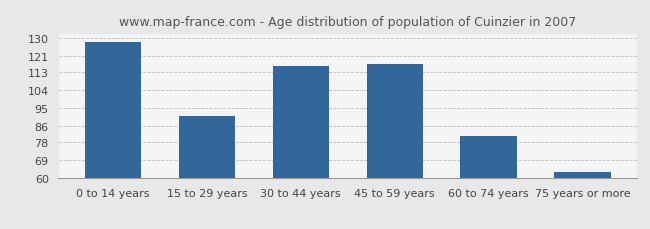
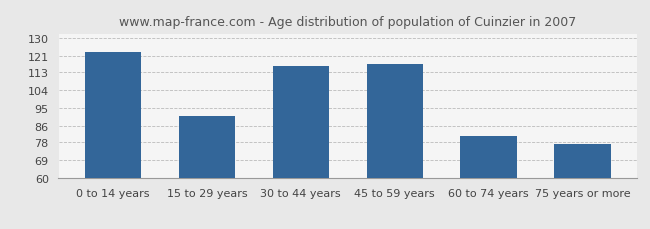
0 to 14 years: 128 -> 123
75 years or more: 63 -> 77
